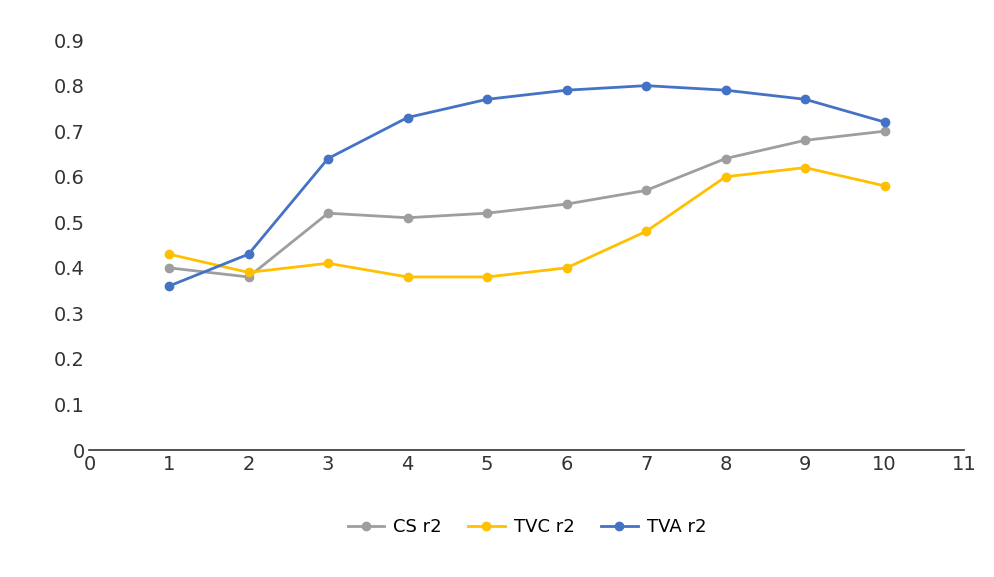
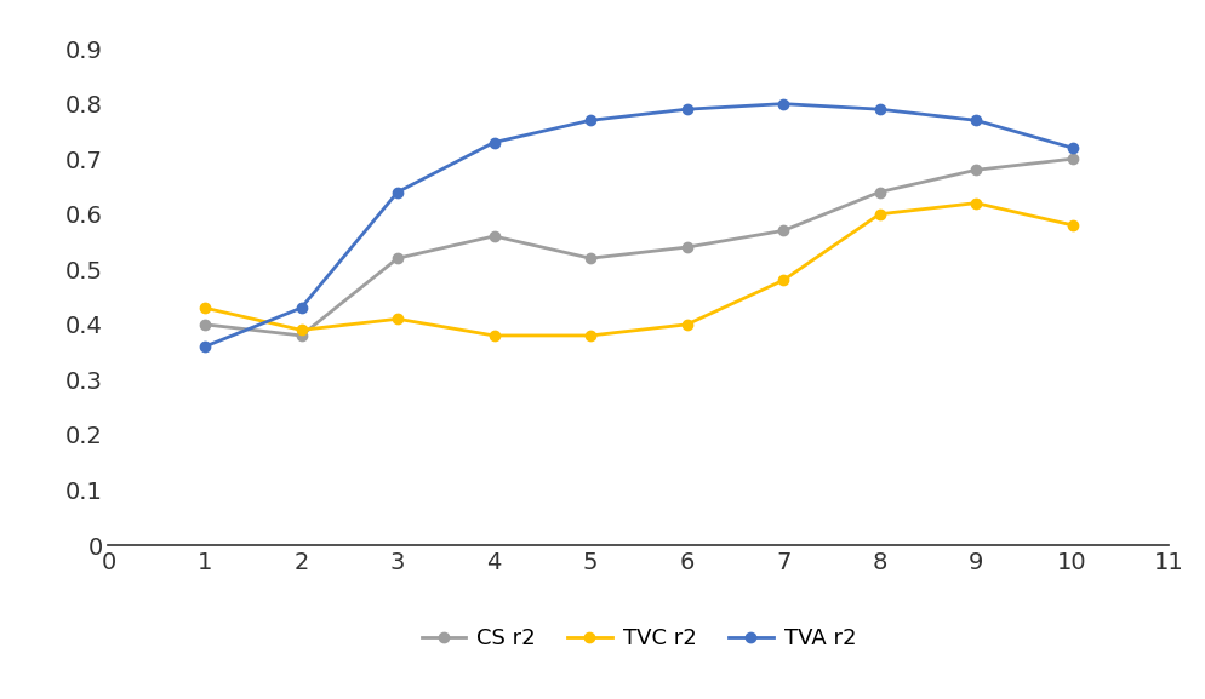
CS r2/4: 0.51 -> 0.56
